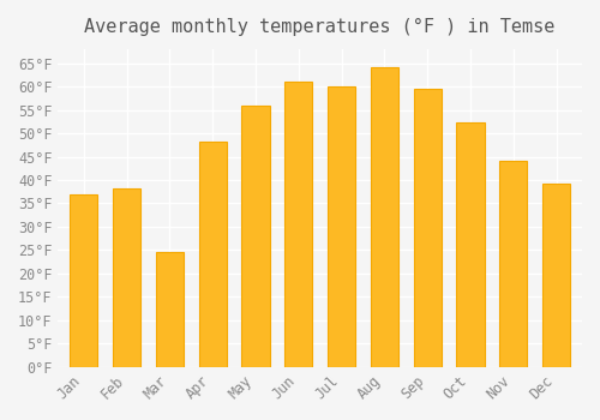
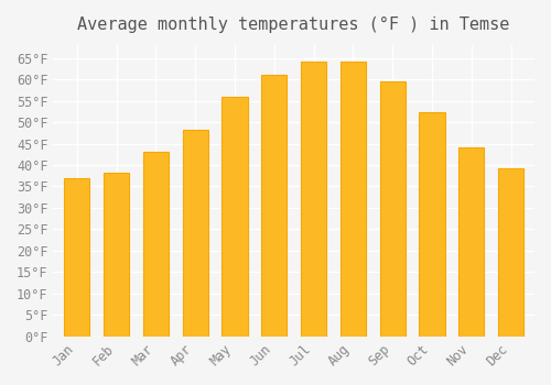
Mar: 24.5°F -> 43.0°F
Jul: 60.0°F -> 64.0°F
